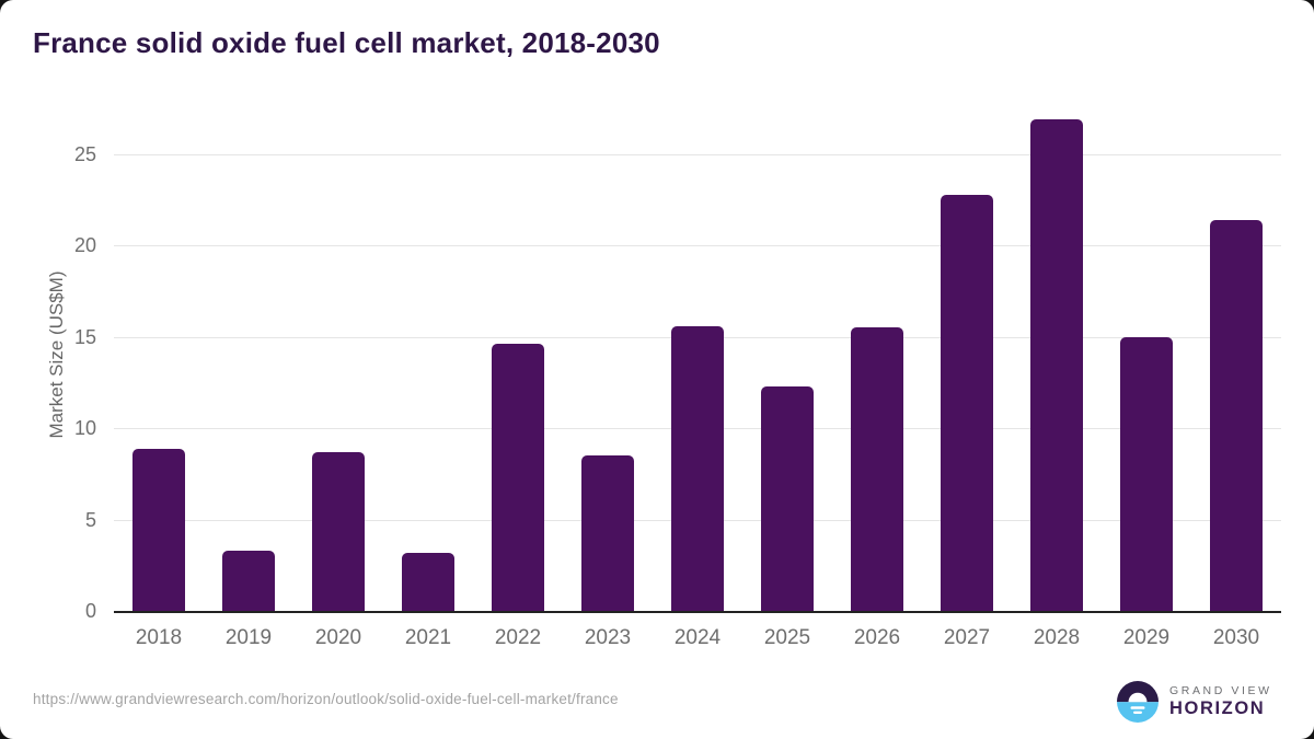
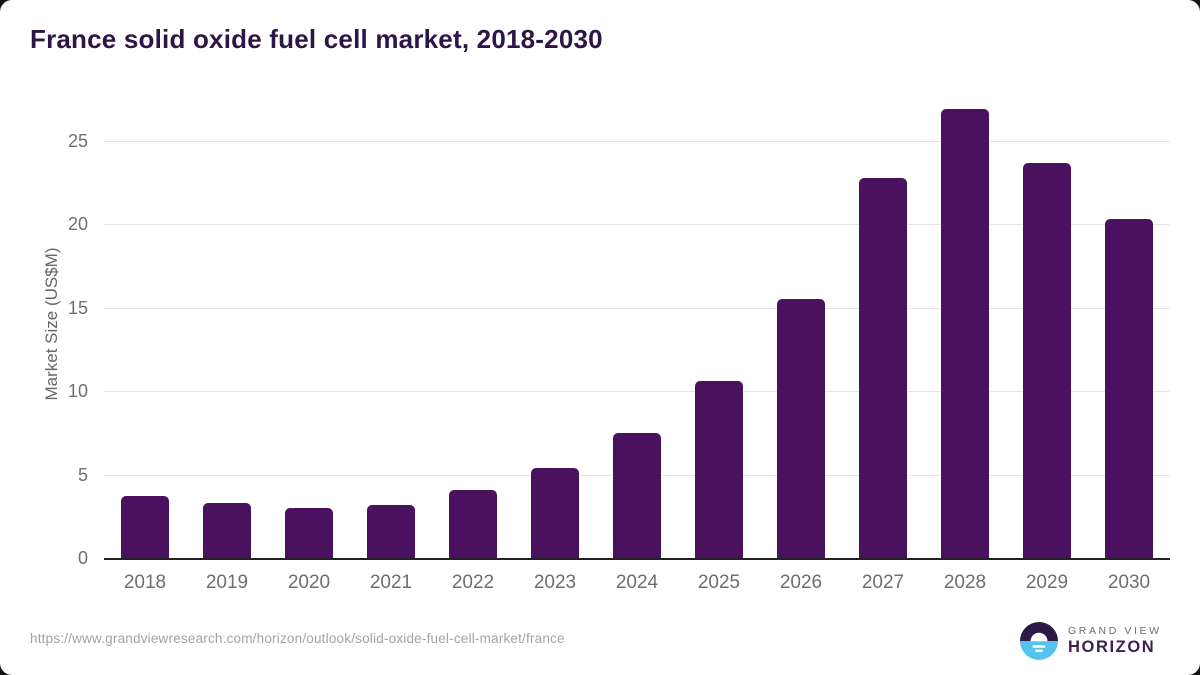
2018: 8.9 -> 3.7
2020: 8.7 -> 3.0
2022: 14.6 -> 4.1
2023: 8.5 -> 5.4
2024: 15.6 -> 7.5
2025: 12.3 -> 10.6
2029: 15.0 -> 23.7
2030: 21.4 -> 20.3
